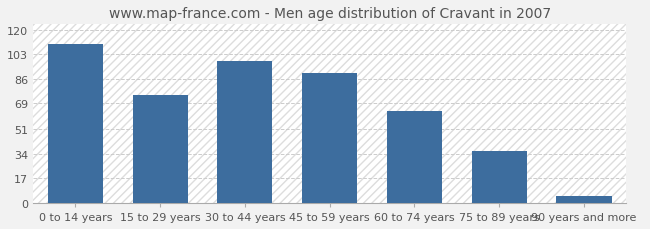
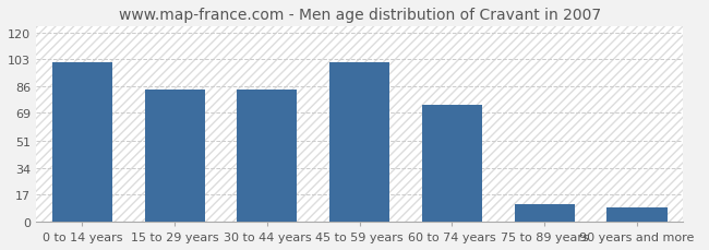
0 to 14 years: 110 -> 101
15 to 29 years: 75 -> 84
30 to 44 years: 98 -> 84
45 to 59 years: 90 -> 101
60 to 74 years: 64 -> 74
75 to 89 years: 36 -> 11
90 years and more: 5 -> 9
